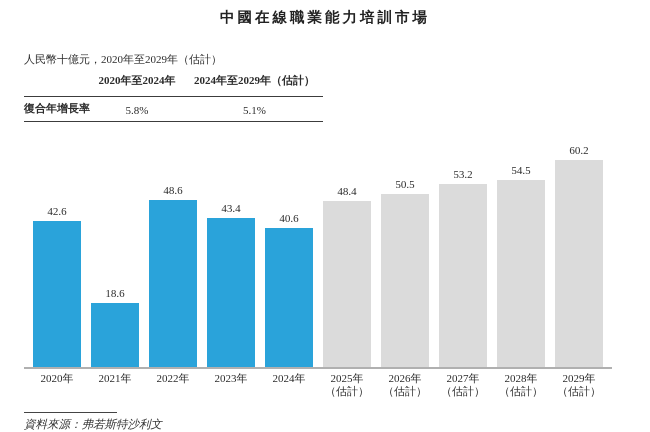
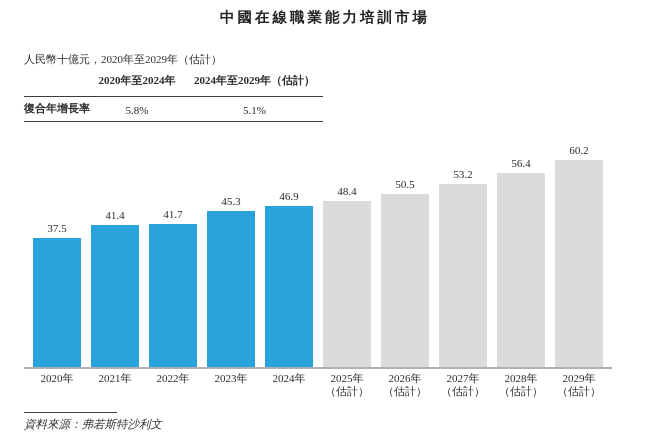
2020年: 42.6 -> 37.5
2021年: 18.6 -> 41.4
2022年: 48.6 -> 41.7
2023年: 43.4 -> 45.3
2024年: 40.6 -> 46.9
2028年: 54.5 -> 56.4
